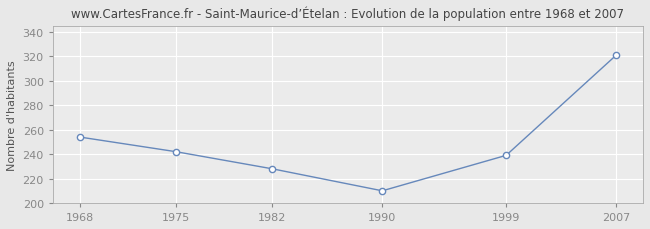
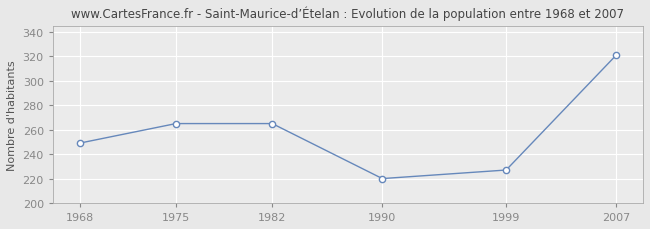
1968: 254 -> 249
1975: 242 -> 265
1982: 228 -> 265
1990: 210 -> 220
1999: 239 -> 227
